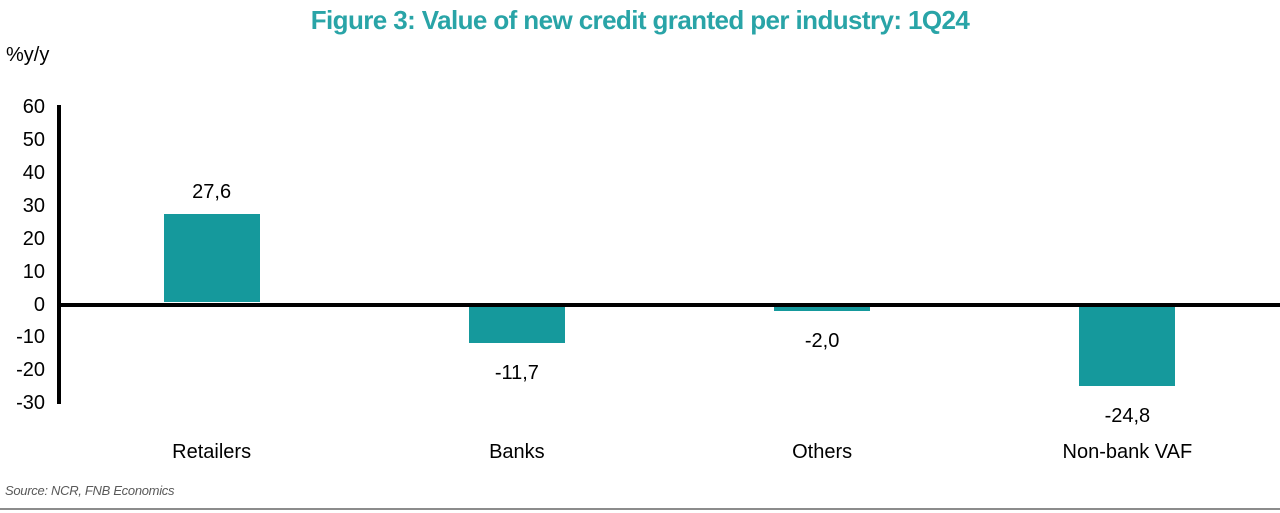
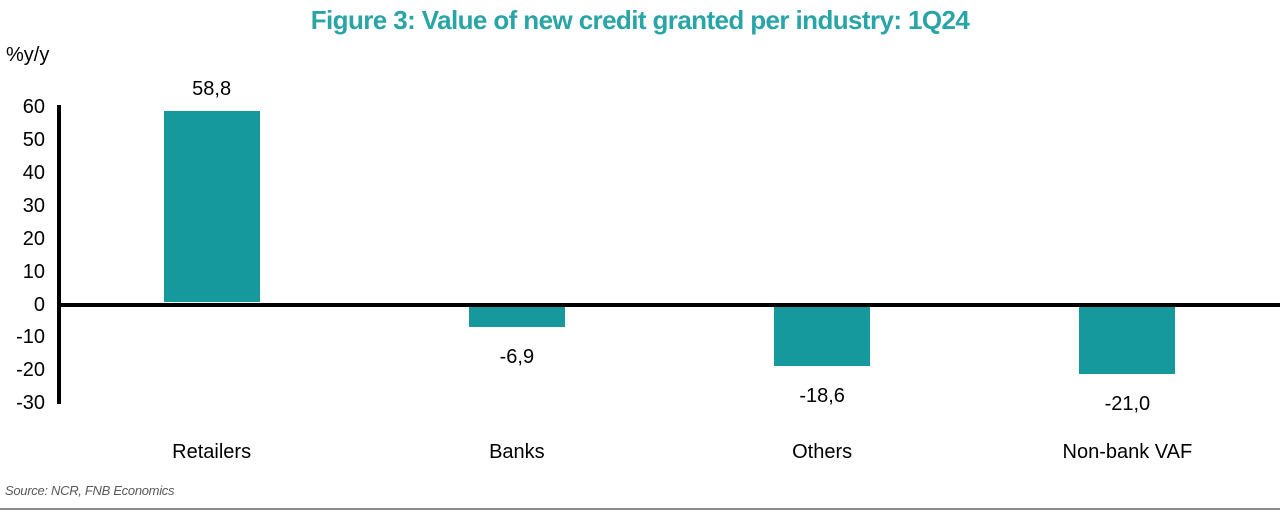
Retailers: 27,6 -> 58,8
Banks: -11,7 -> -6,9
Others: -2,0 -> -18,6
Non-bank VAF: -24,8 -> -21,0
